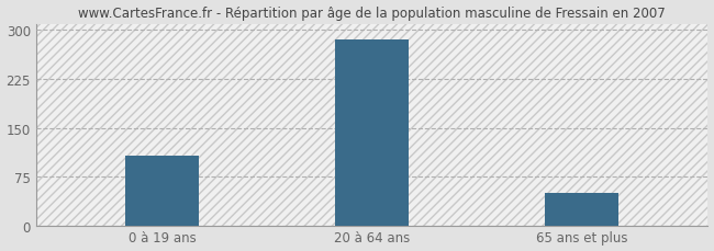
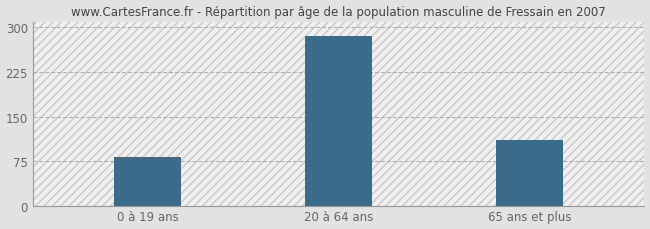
0 à 19 ans: 107 -> 82
65 ans et plus: 50 -> 110
